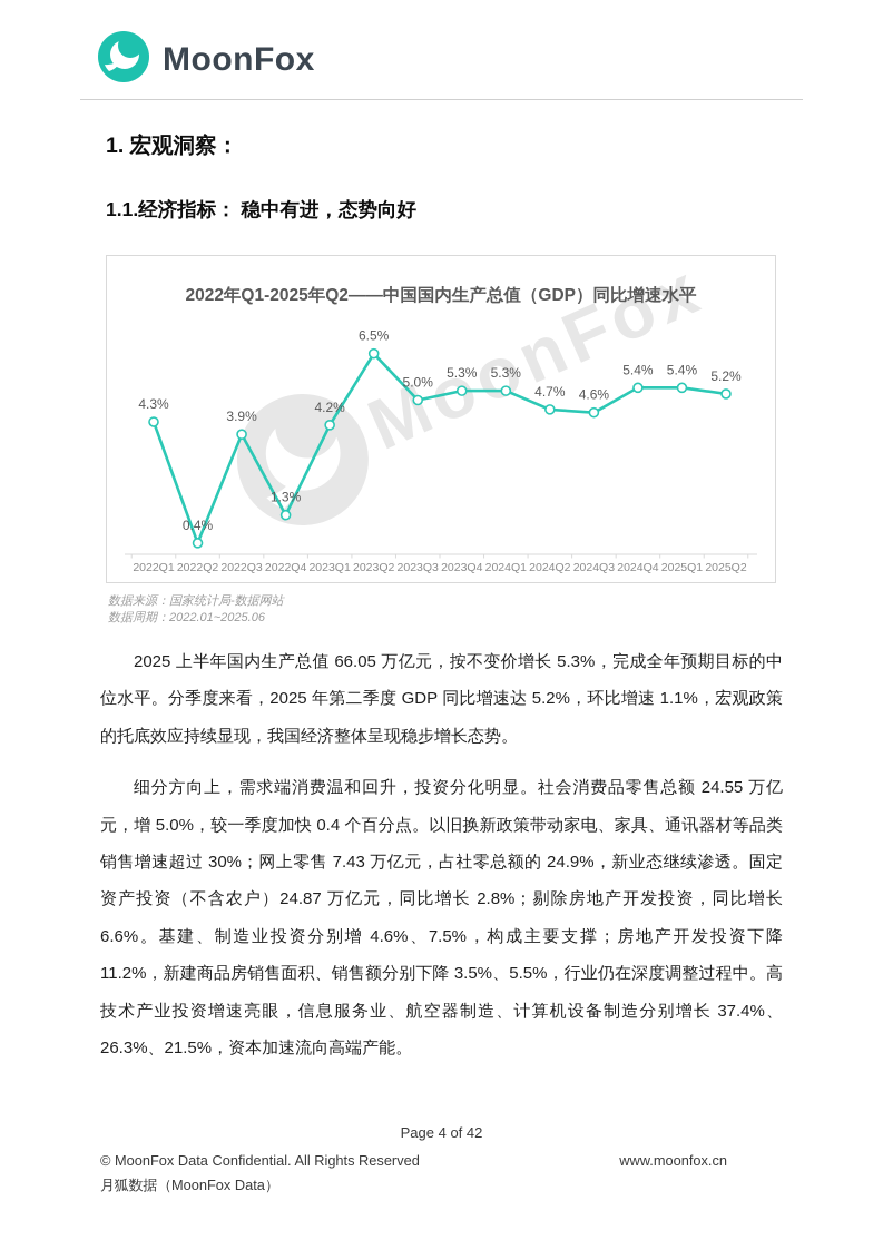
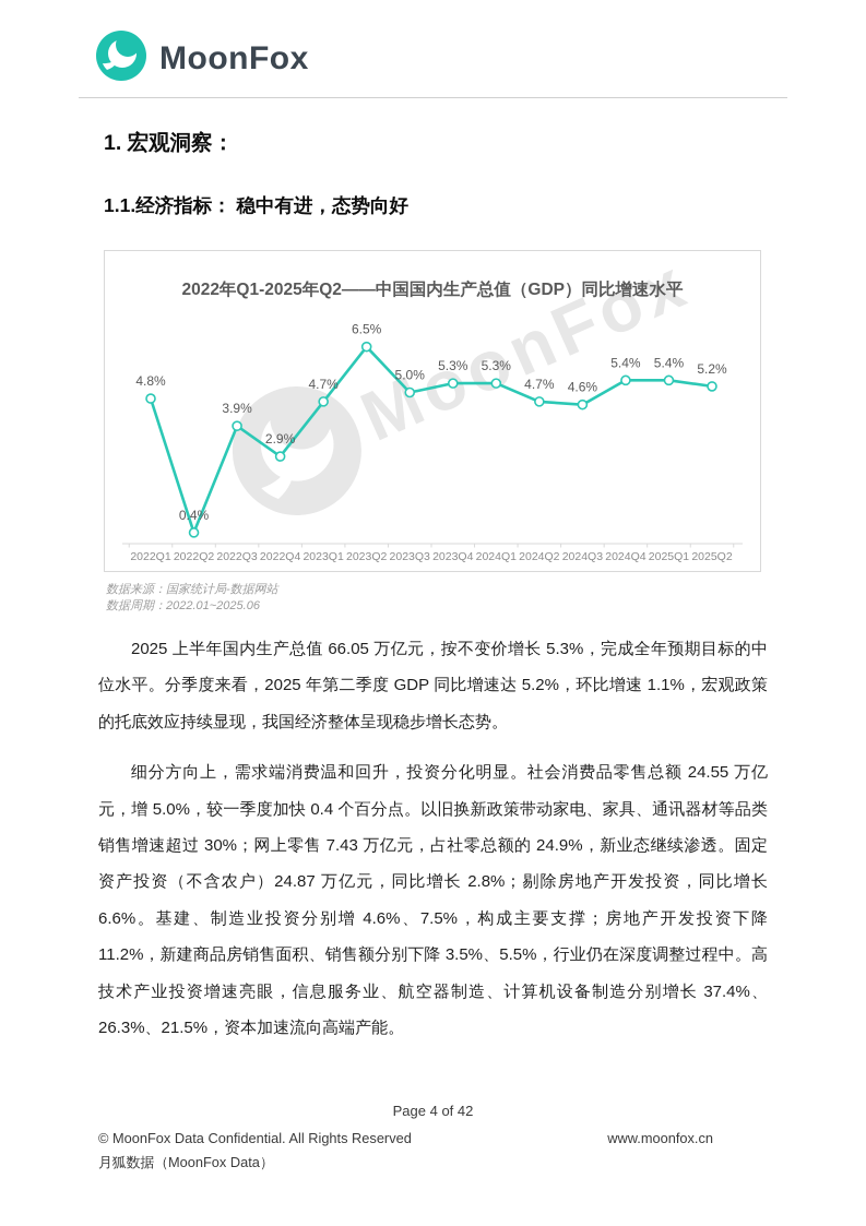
2022Q1: 4.3% -> 4.8%
2022Q4: 1.3% -> 2.9%
2023Q1: 4.2% -> 4.7%
